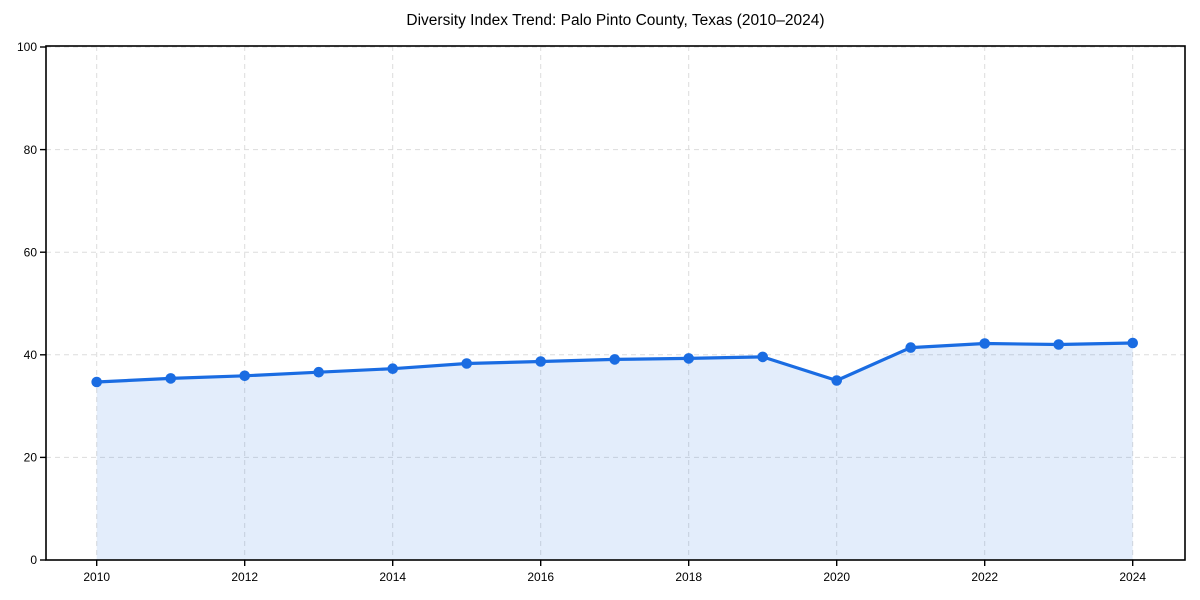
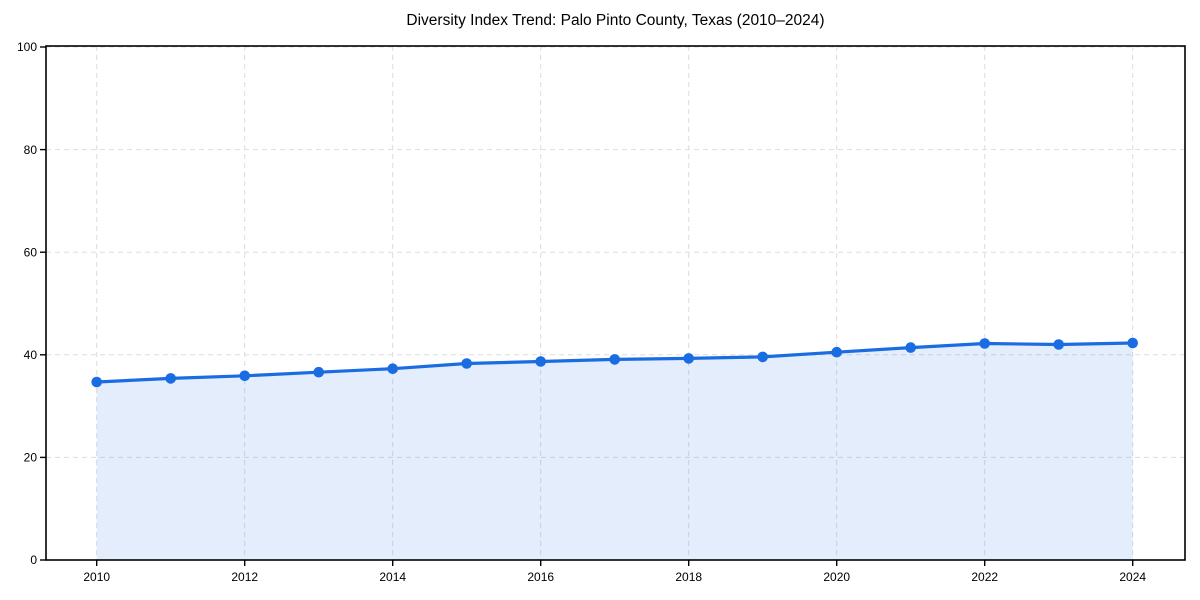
2020: 35 -> 40
